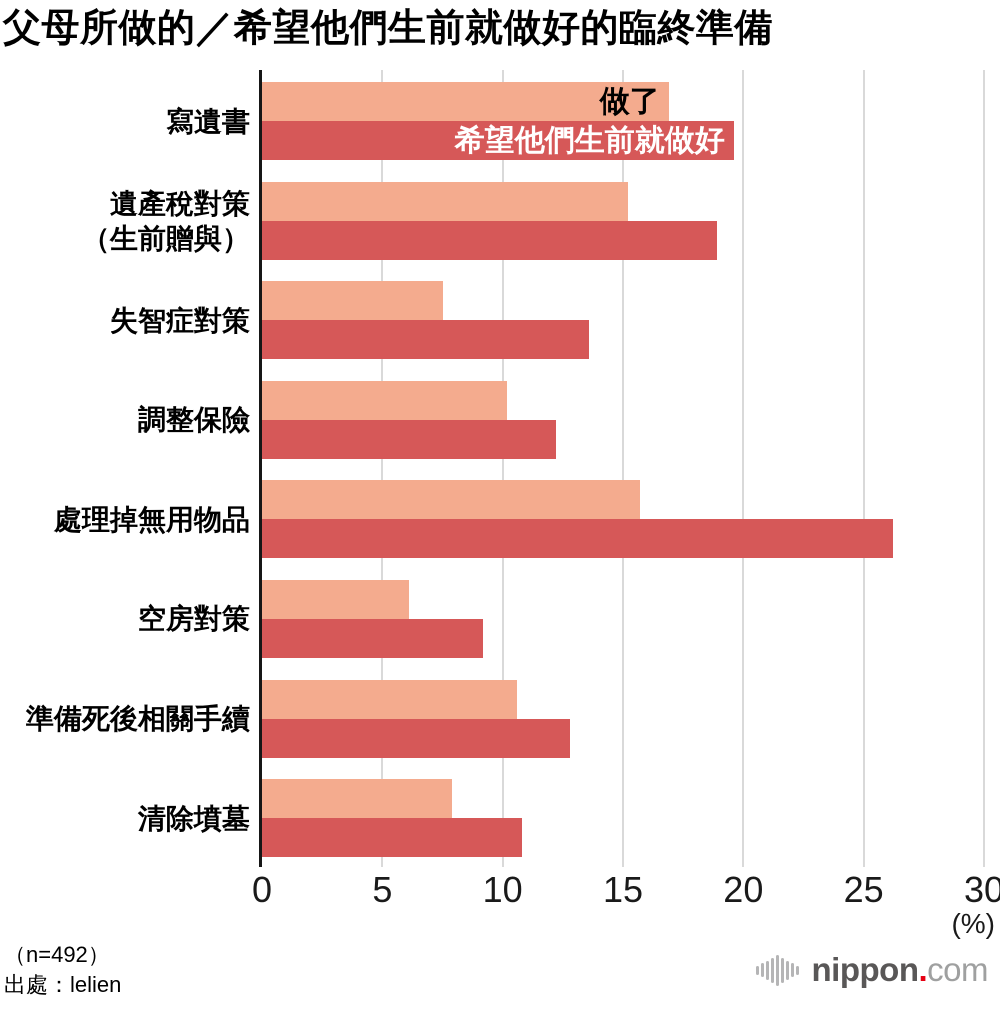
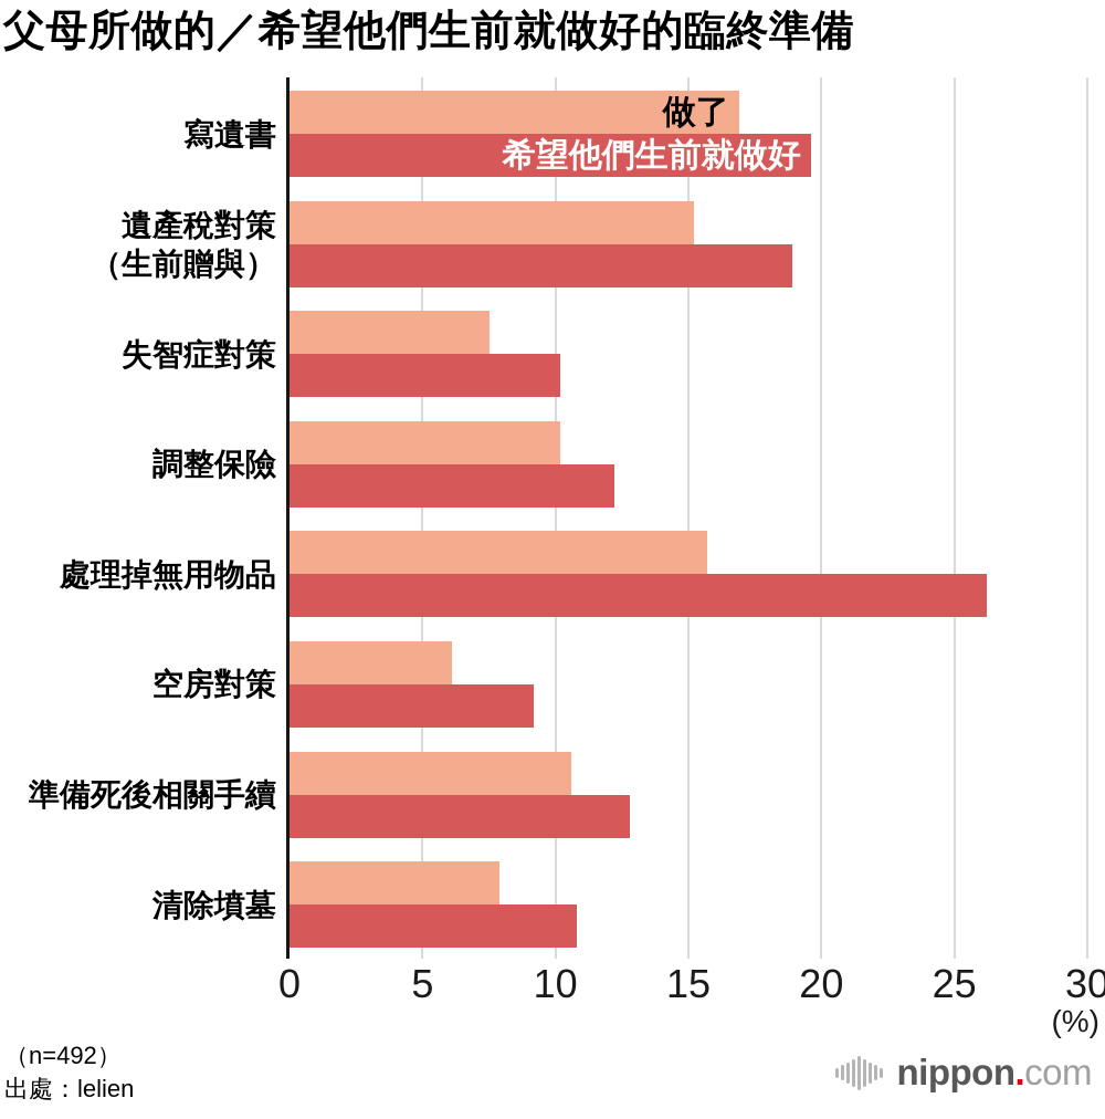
希望他們生前就做好/失智症對策: 13.6 -> 10.2
